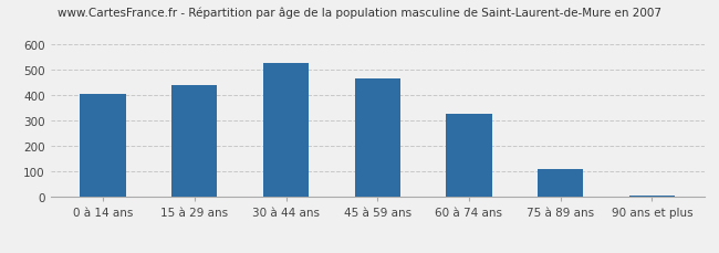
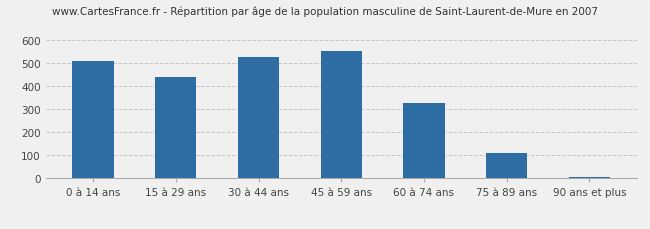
0 à 14 ans: 405 -> 511
45 à 59 ans: 465 -> 554
